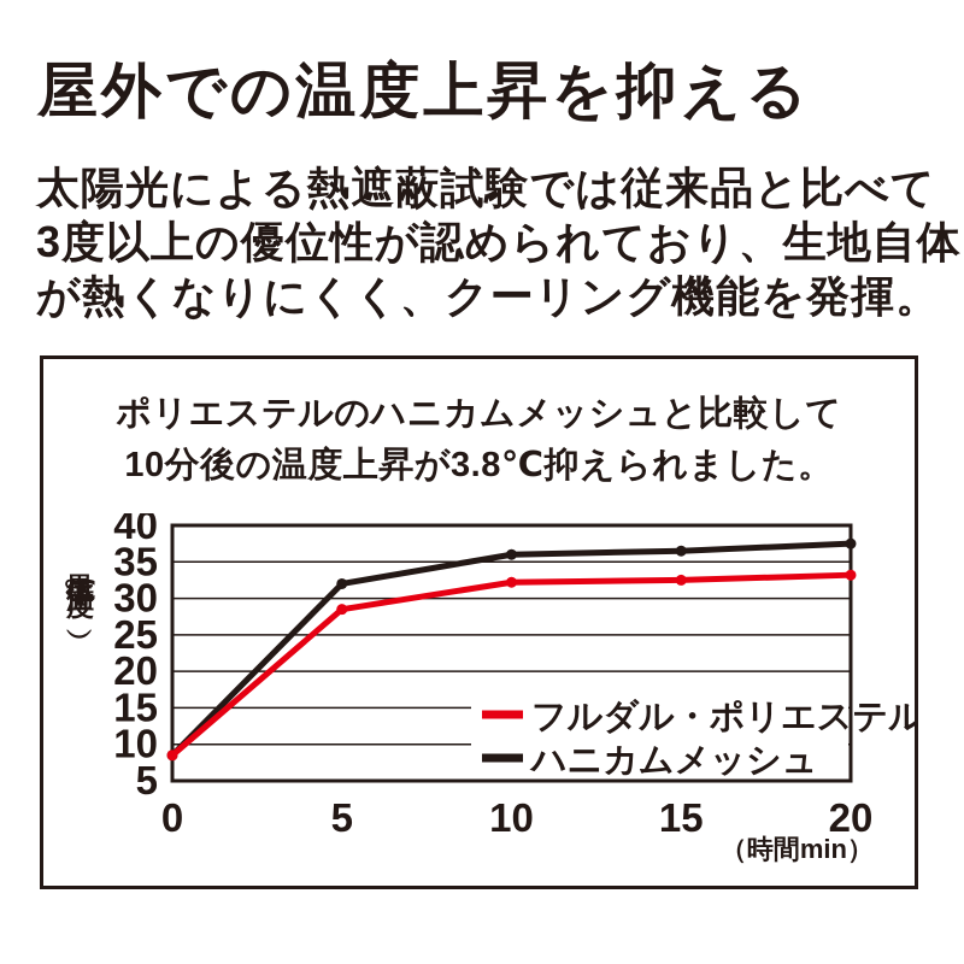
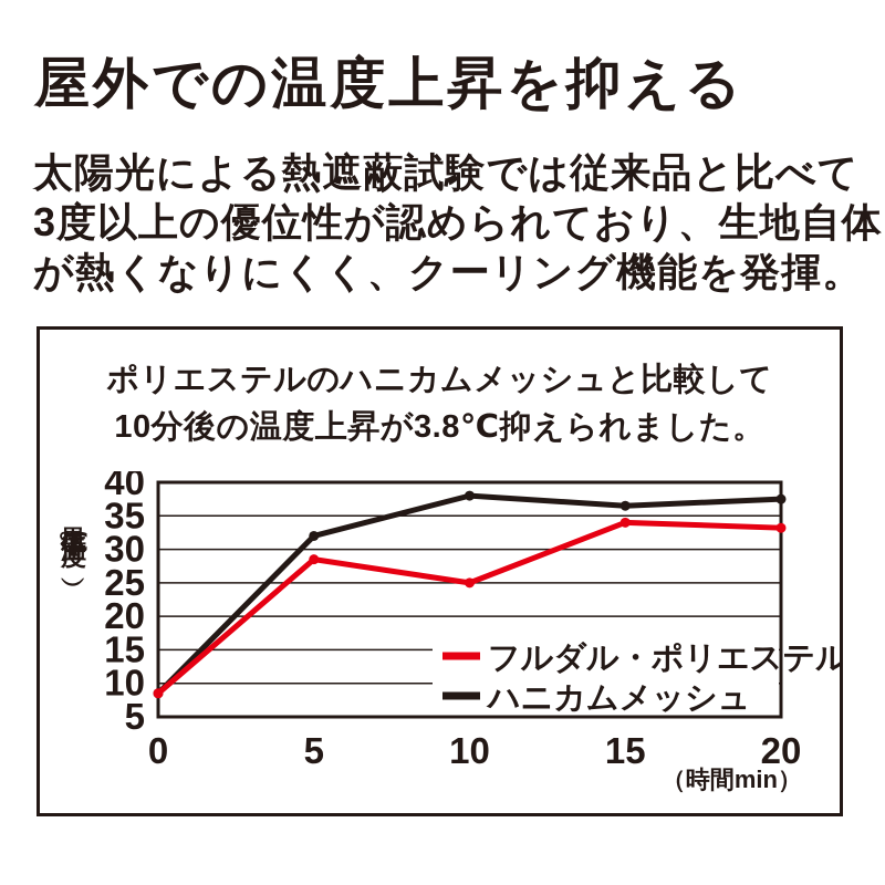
フルダル・ポリエステル/10: 32 -> 25
ハニカムメッシュ/10: 36 -> 38
フルダル・ポリエステル/15: 32 -> 34
